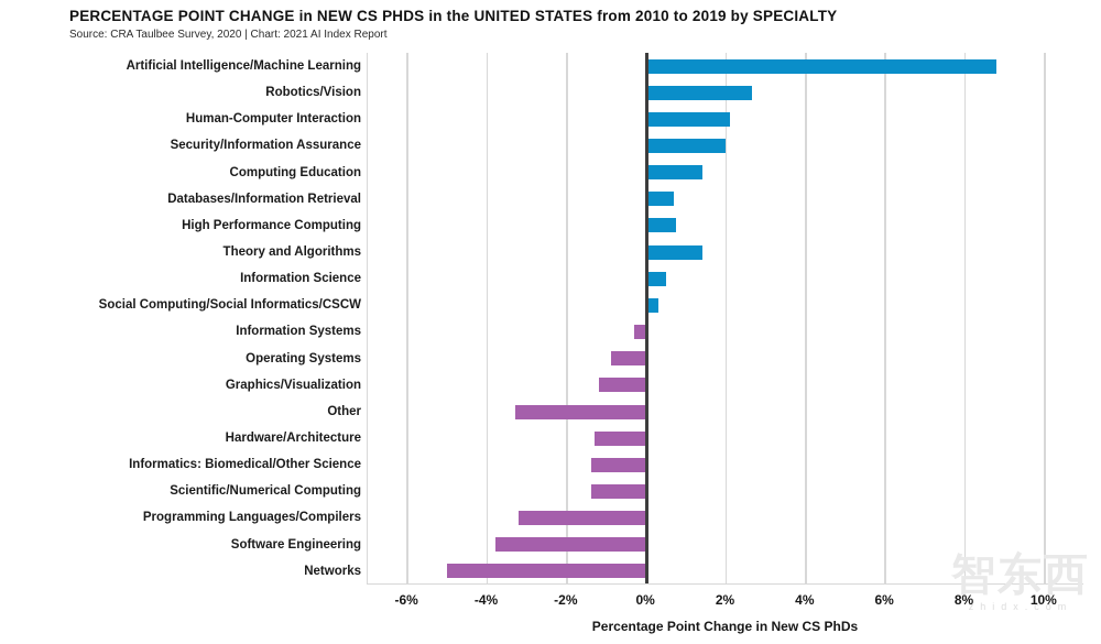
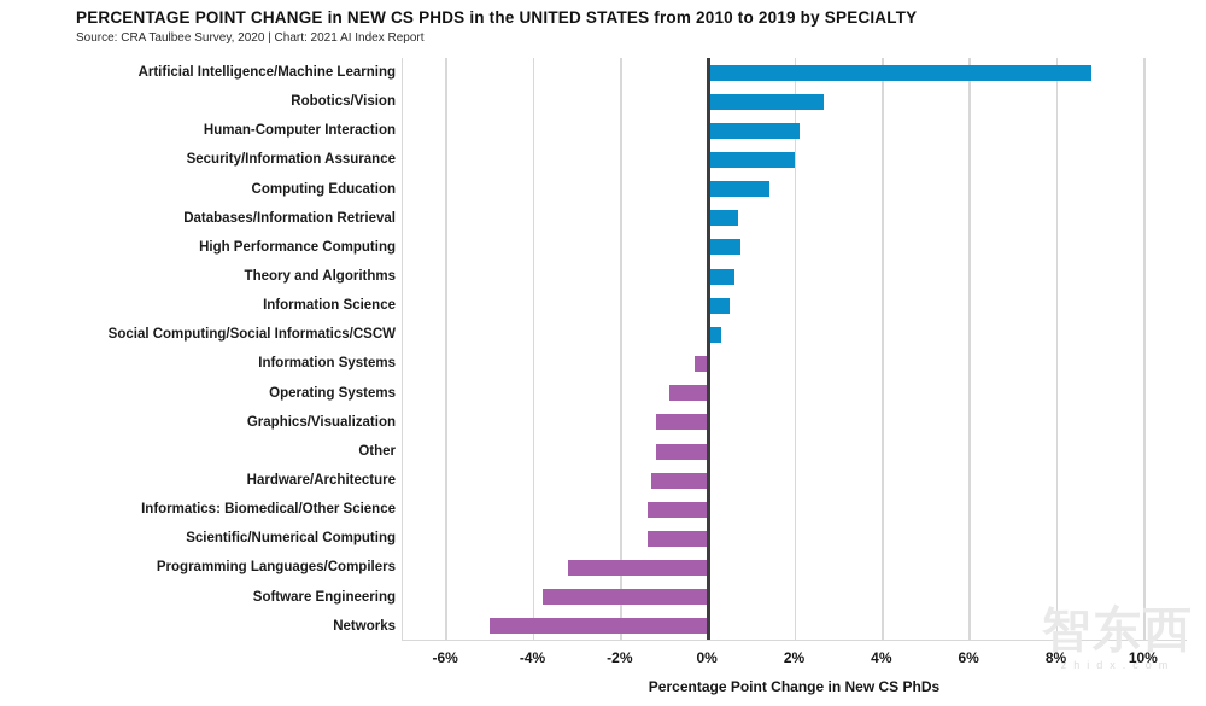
Theory and Algorithms: 1.4% -> 0.6%
Other: -3.3% -> -1.2%
